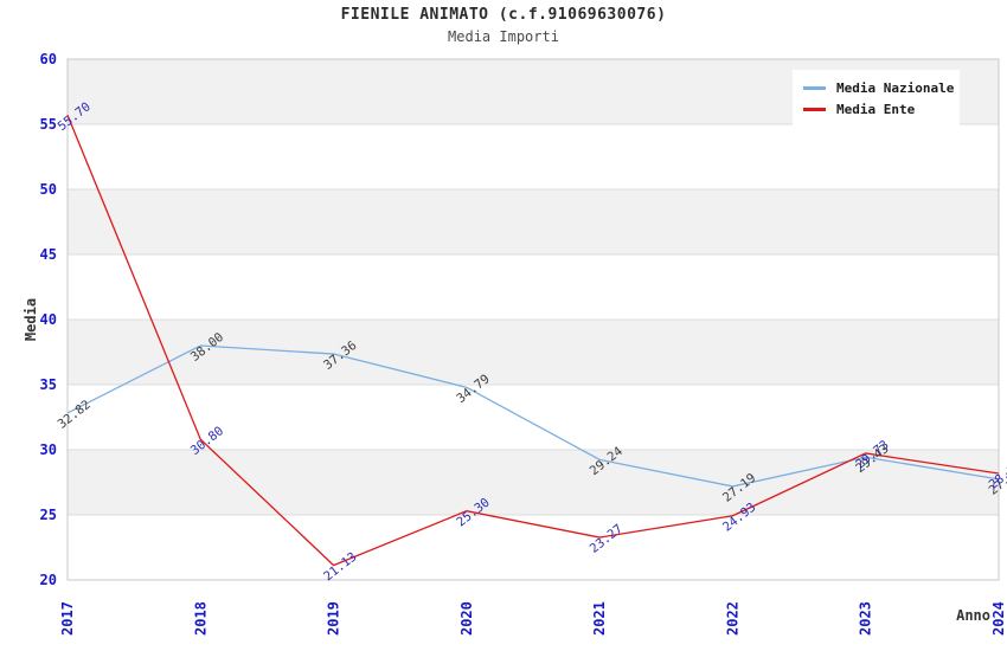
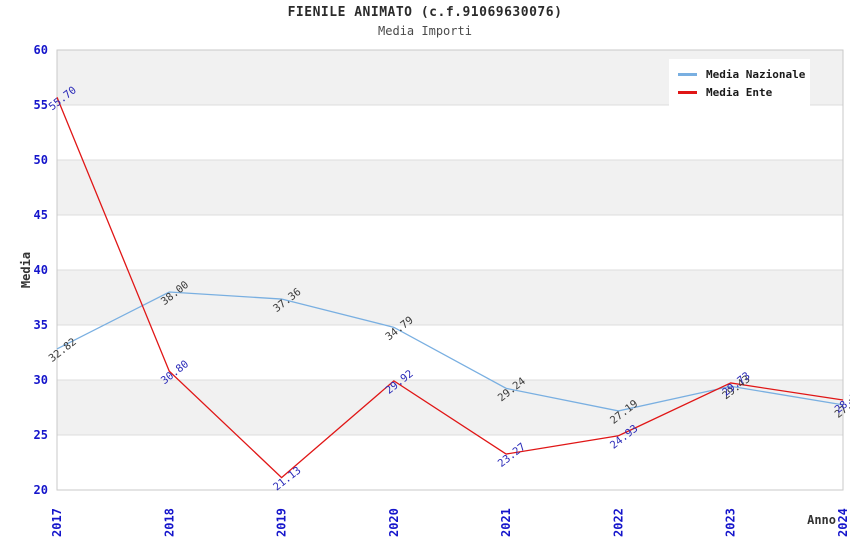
Media Ente/2020: 25.30 -> 29.92
